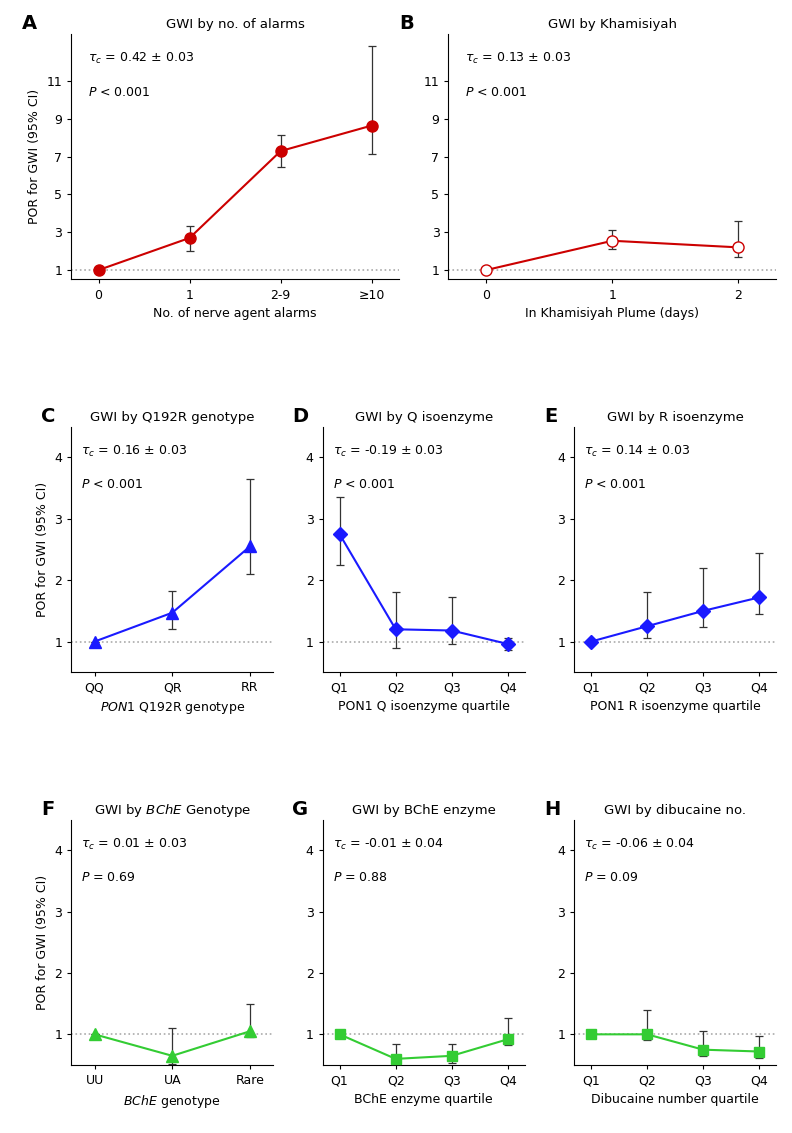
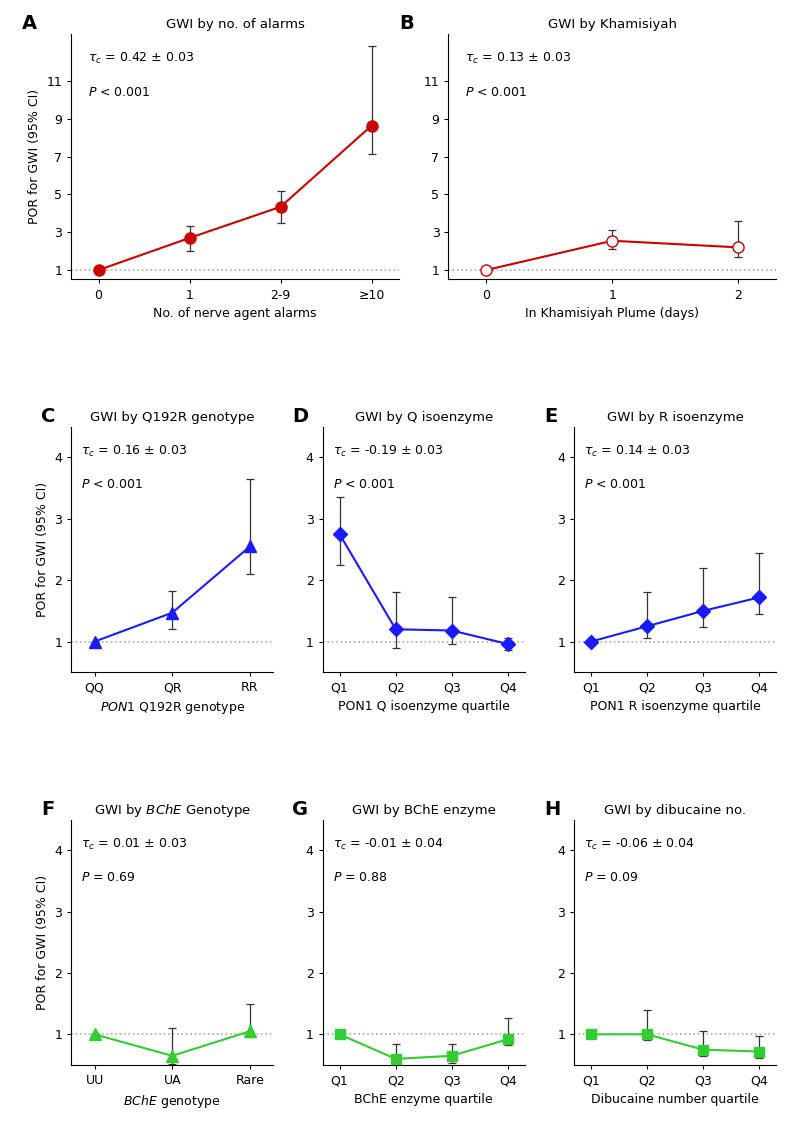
GWI by no. of alarms/2-9: 7.3 -> 4.3
